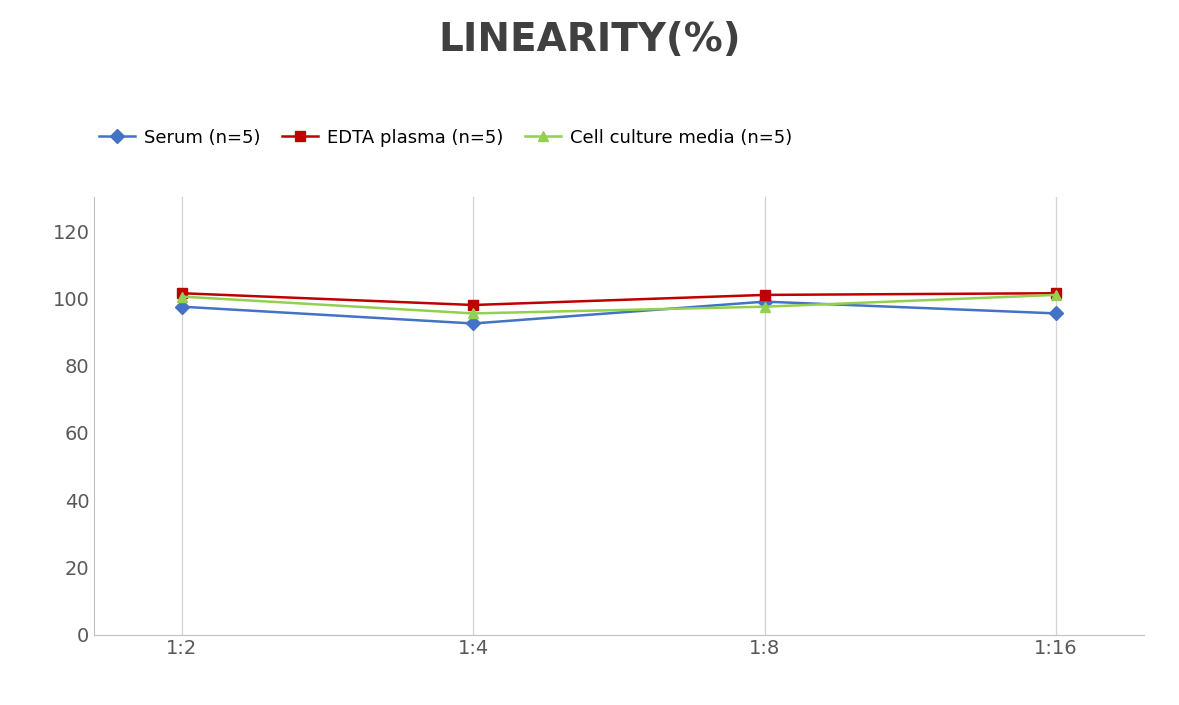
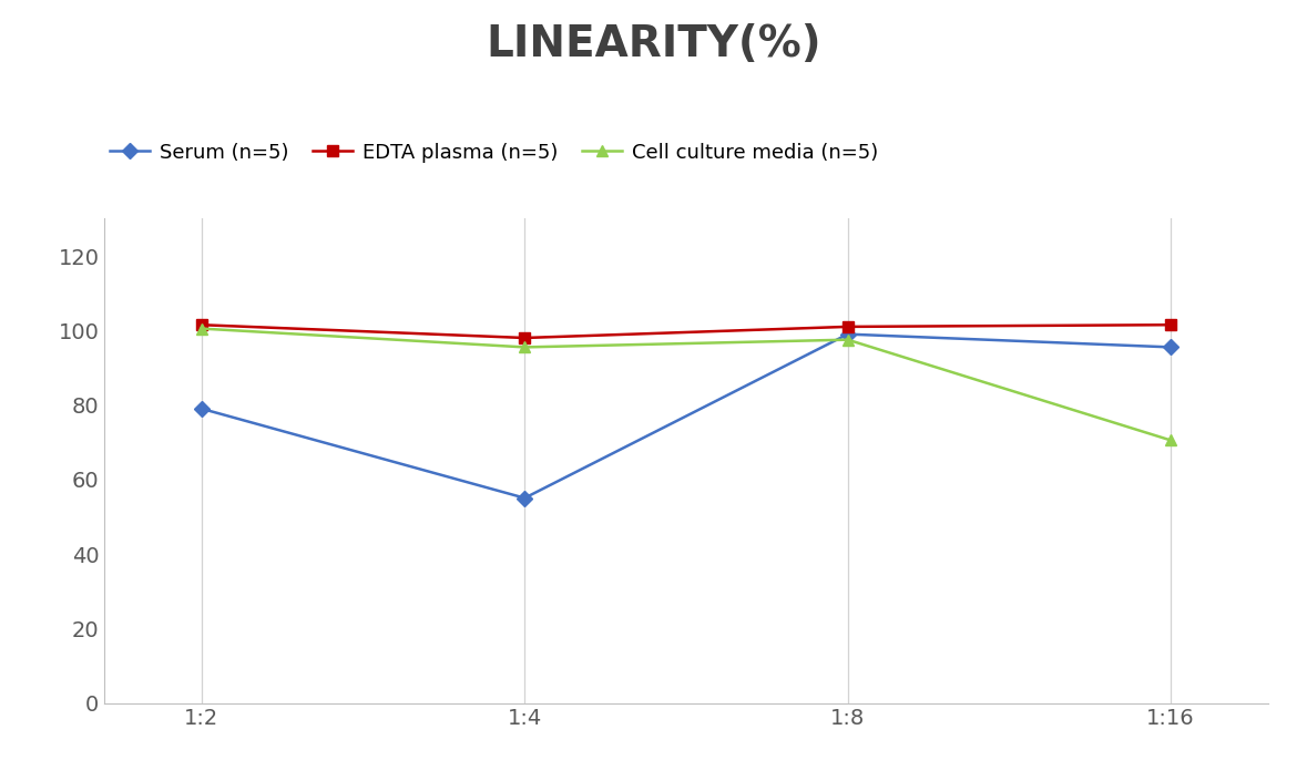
Serum (n=5)/1:2: 97.5 -> 79.0
Serum (n=5)/1:4: 92.5 -> 55.0
Cell culture media (n=5)/1:16: 101.0 -> 70.5
